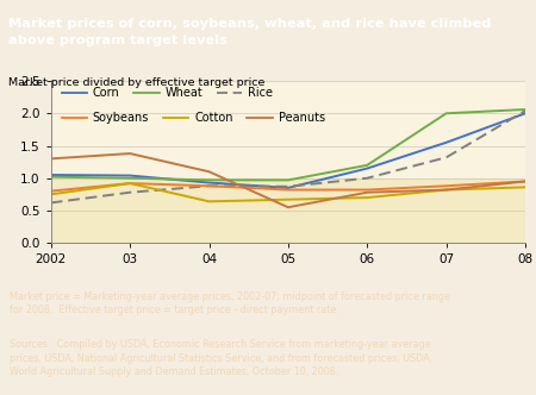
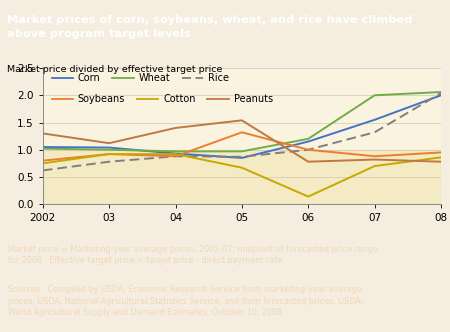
Peanuts/03: 1.38 -> 1.12
Cotton/04: 0.64 -> 0.92
Peanuts/04: 1.10 -> 1.40
Soybeans/05: 0.82 -> 1.32
Peanuts/05: 0.55 -> 1.54
Soybeans/06: 0.82 -> 1.00
Cotton/06: 0.70 -> 0.14
Cotton/07: 0.82 -> 0.70
Peanuts/08: 0.95 -> 0.78
